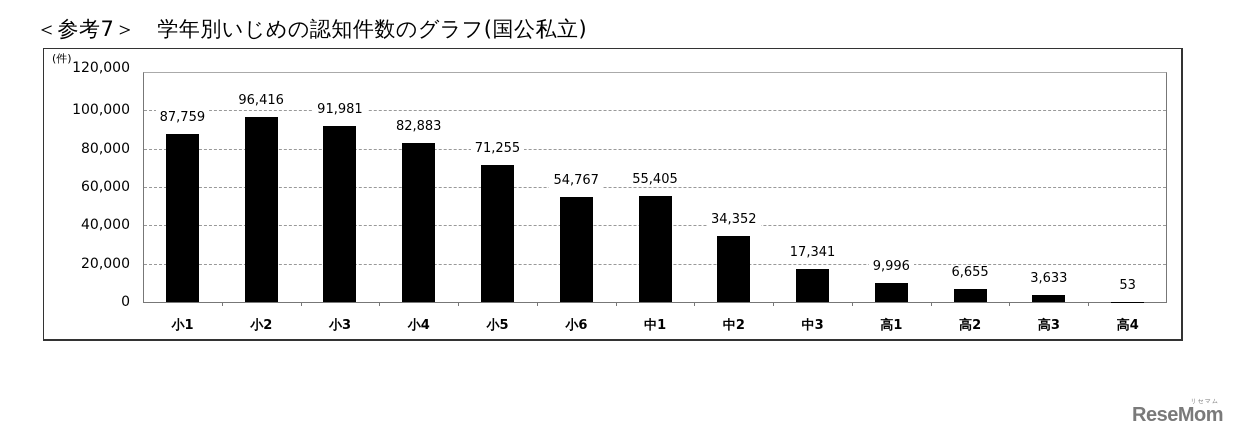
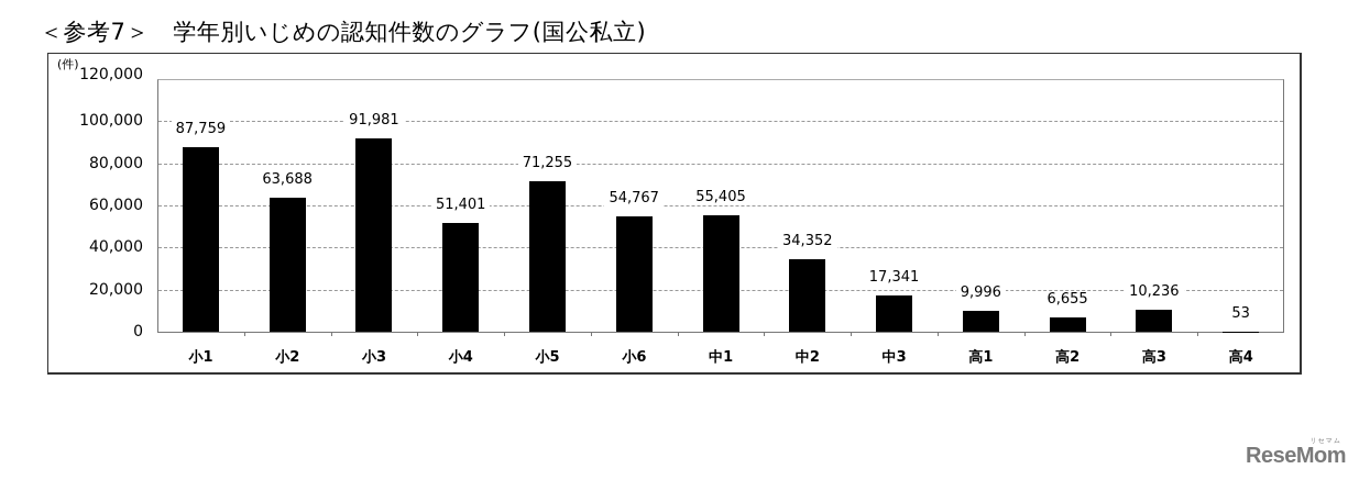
小2: 96,416 -> 63,688
小4: 82,883 -> 51,401
高3: 3,633 -> 10,236
